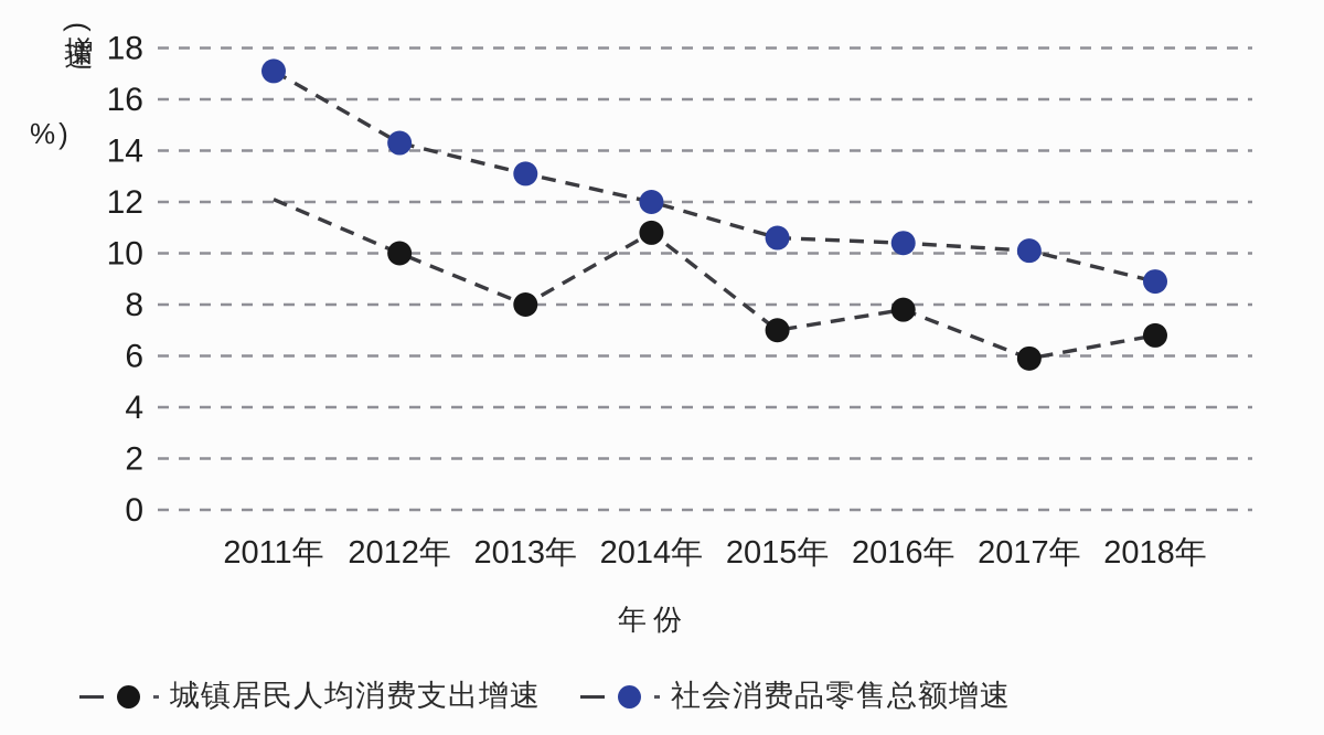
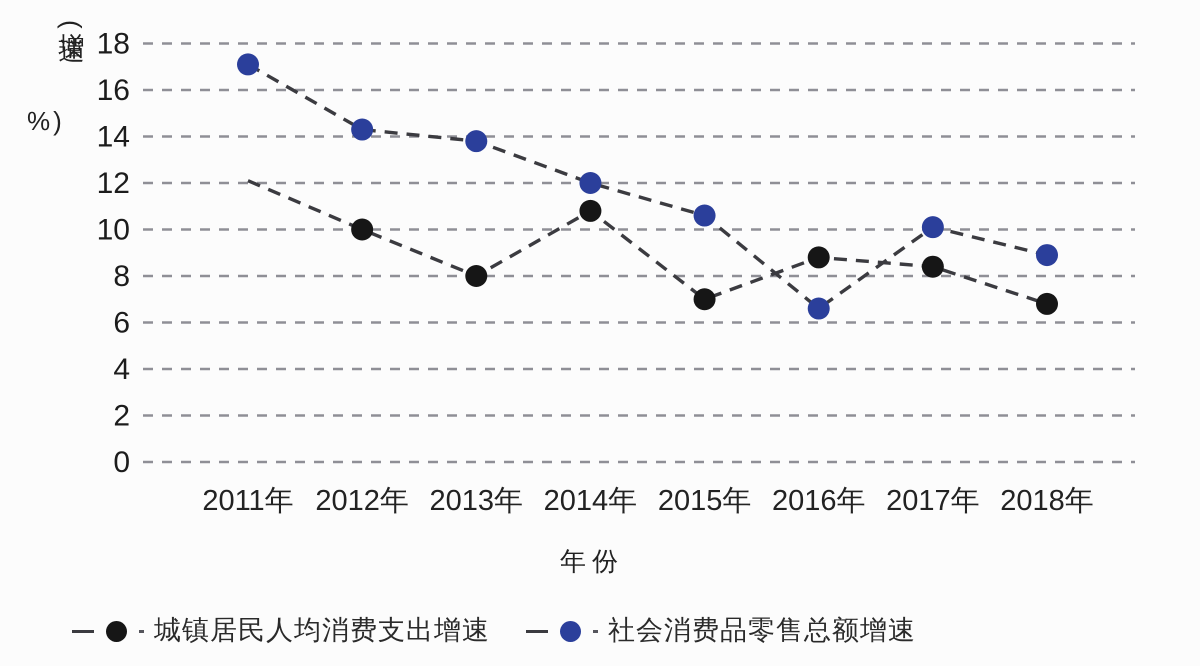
社会消费品零售总额增速/2013年: 13.1 -> 13.8
城镇居民人均消费支出增速/2016年: 7.8 -> 8.8
社会消费品零售总额增速/2016年: 10.4 -> 6.6
城镇居民人均消费支出增速/2017年: 5.9 -> 8.4
